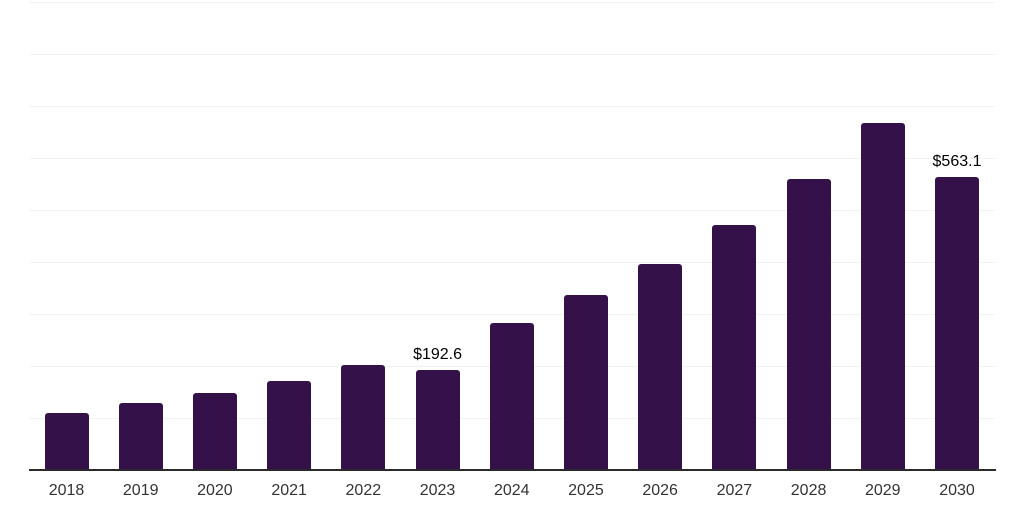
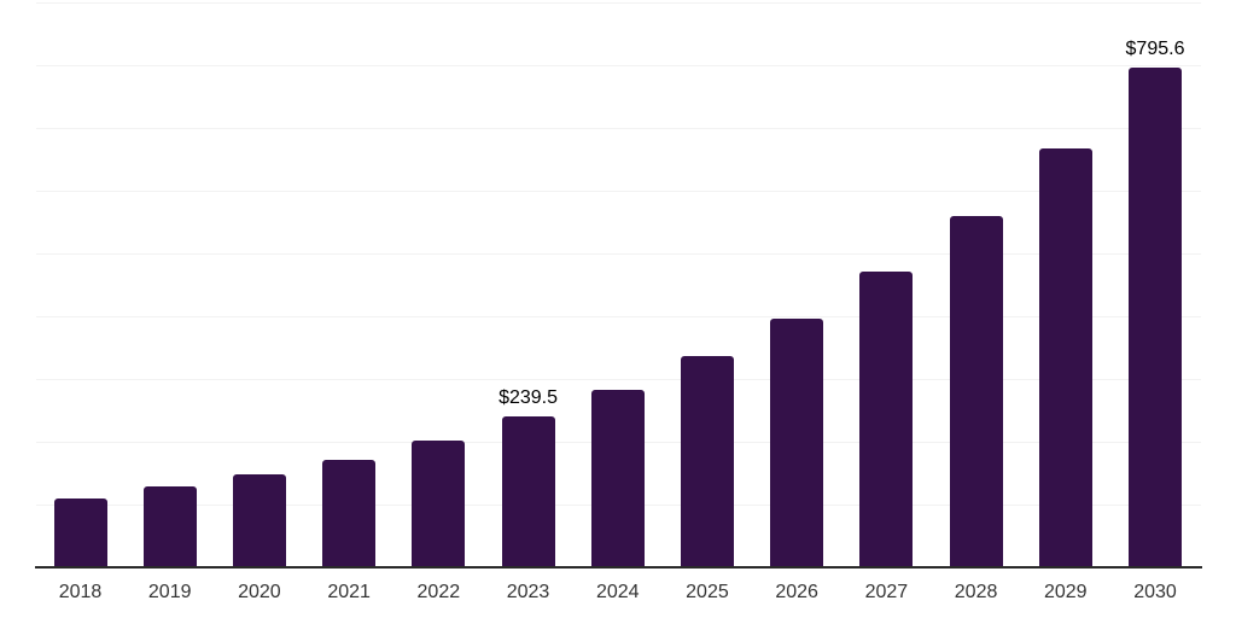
2023: $192.6 -> $239.5
2030: $563.1 -> $795.6
